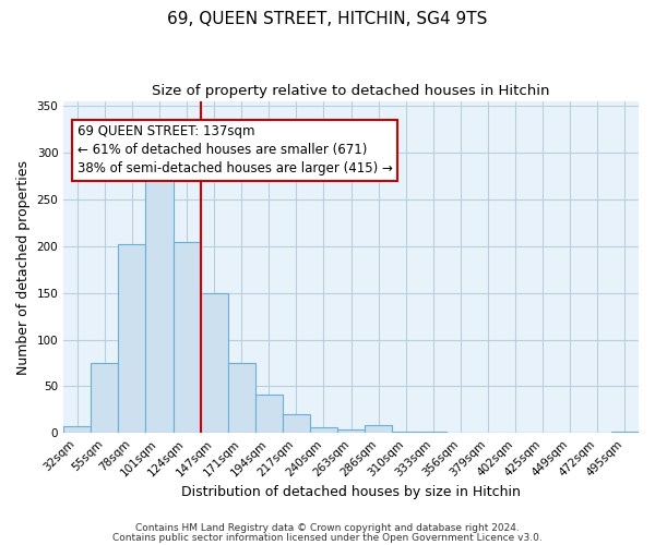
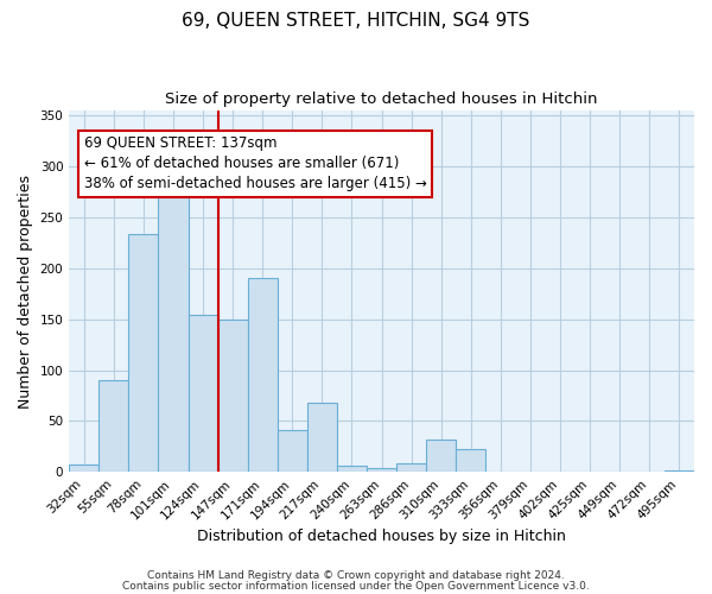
55sqm: 75 -> 90
78sqm: 202 -> 234
124sqm: 205 -> 154
171sqm: 75 -> 190
217sqm: 20 -> 68
310sqm: 1 -> 32
333sqm: 1 -> 22
